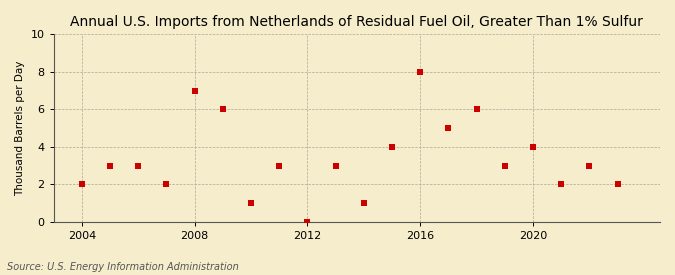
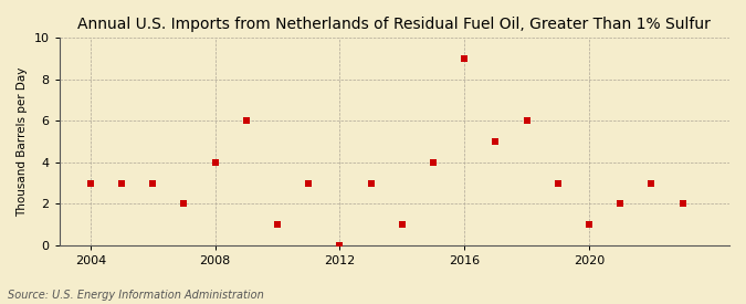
2004: 2 -> 3
2008: 7 -> 4
2016: 8 -> 9
2020: 4 -> 1
